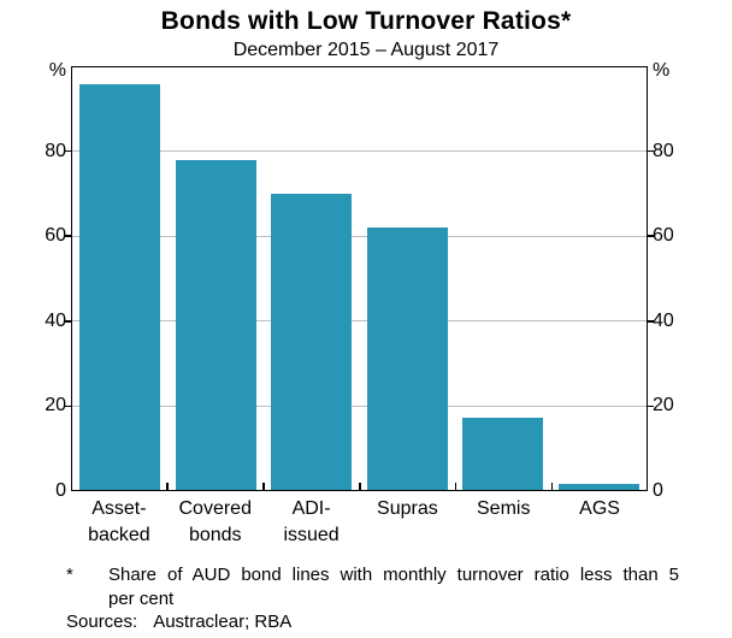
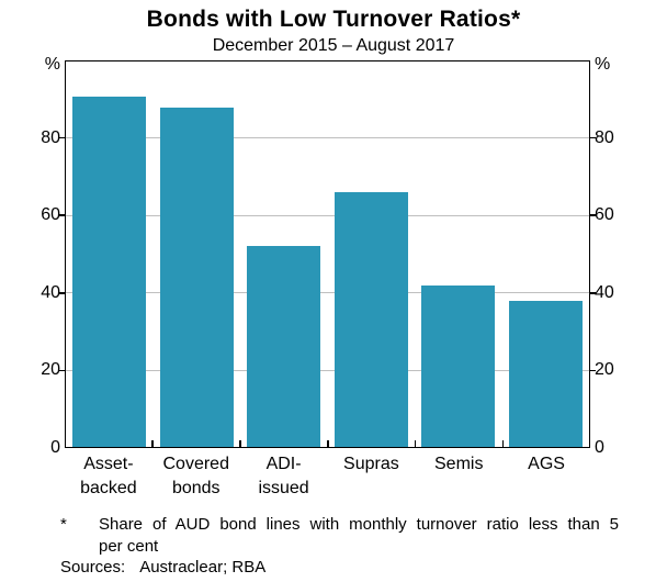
Asset- backed: 96 -> 91
Covered bonds: 78 -> 88
ADI- issued: 70 -> 52
Supras: 62 -> 66
Semis: 17 -> 42
AGS: 2 -> 38
